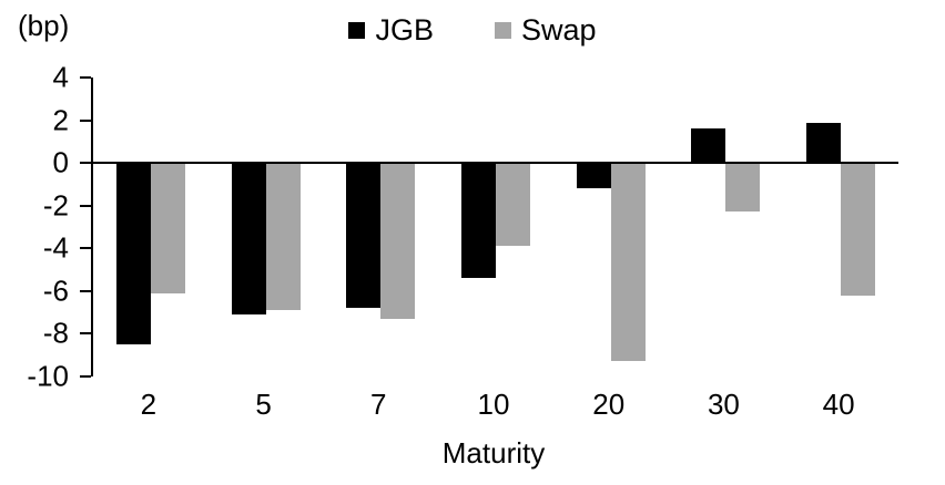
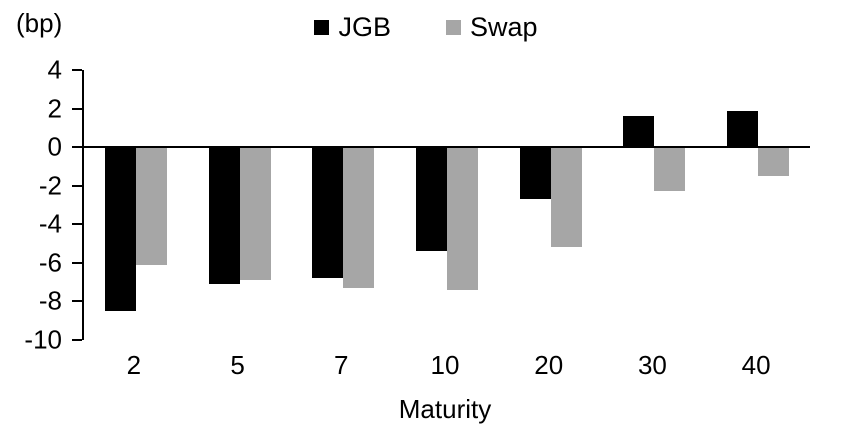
Swap/10: -3.9 -> -7.4
JGB/20: -1.2 -> -2.7
Swap/20: -9.3 -> -5.2
Swap/40: -6.2 -> -1.5
